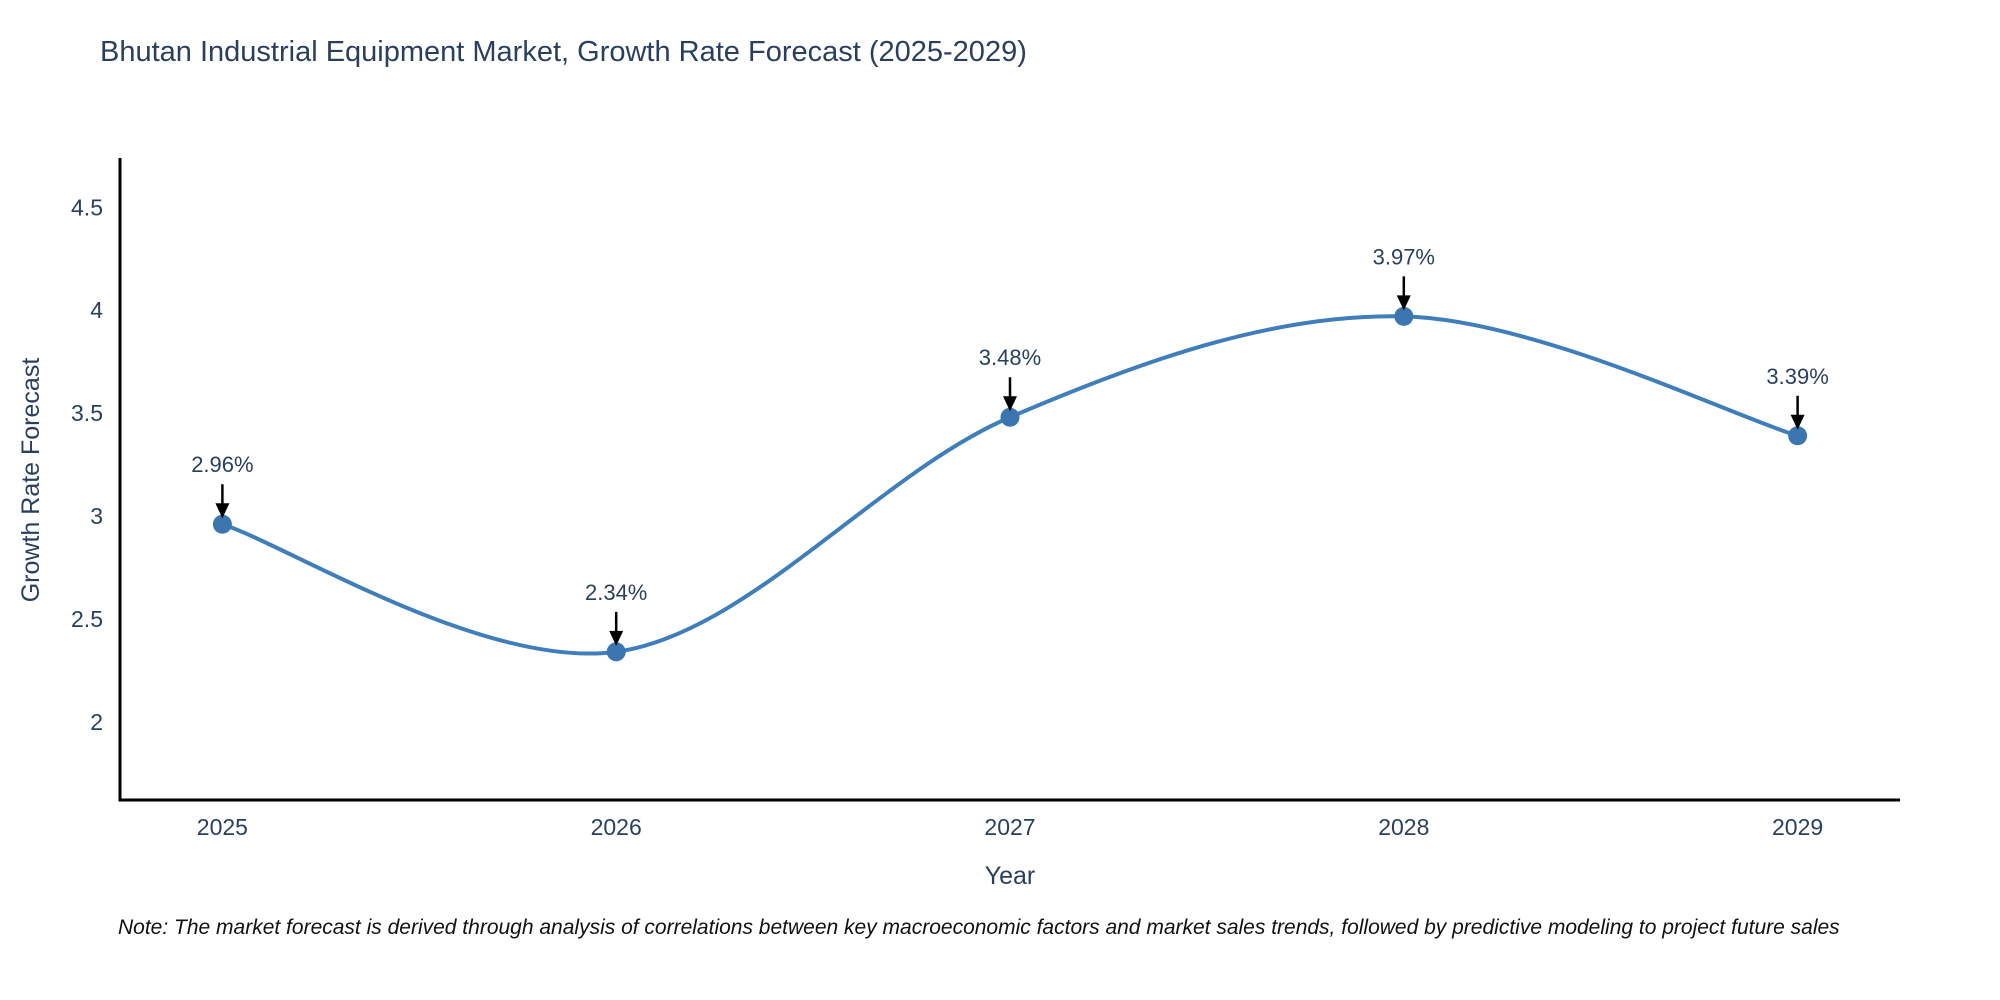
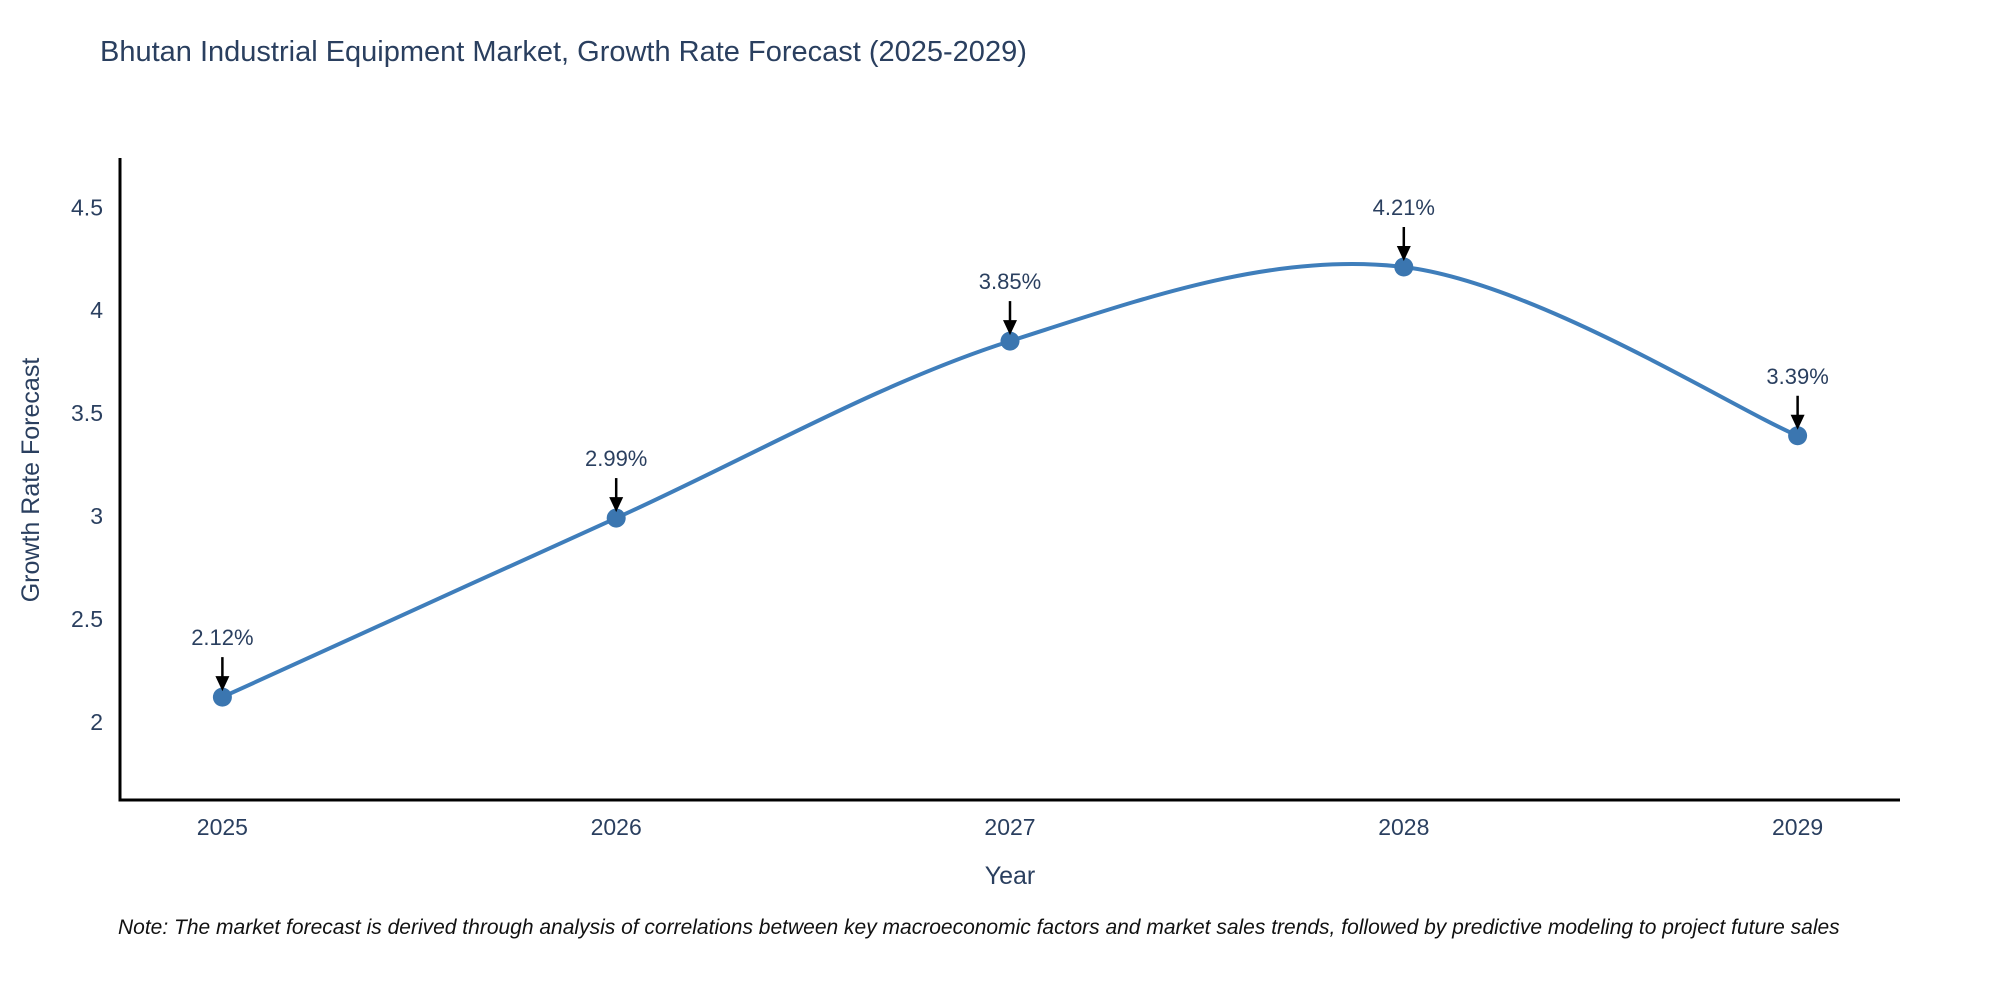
2025: 2.96% -> 2.12%
2026: 2.34% -> 2.99%
2027: 3.48% -> 3.85%
2028: 3.97% -> 4.21%
